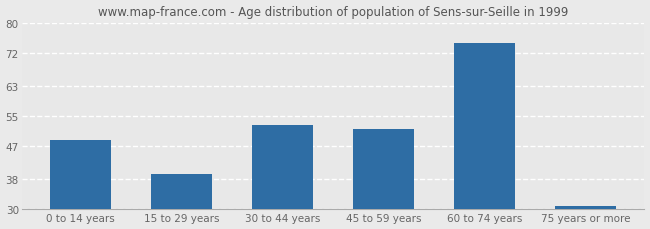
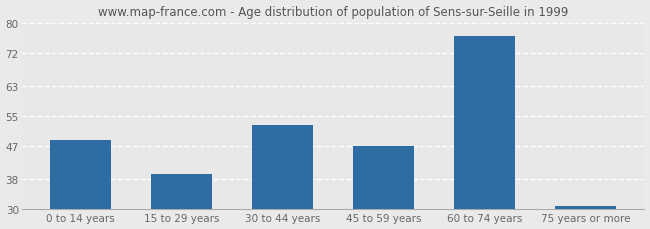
45 to 59 years: 51.5 -> 47.0
60 to 74 years: 74.5 -> 76.5
